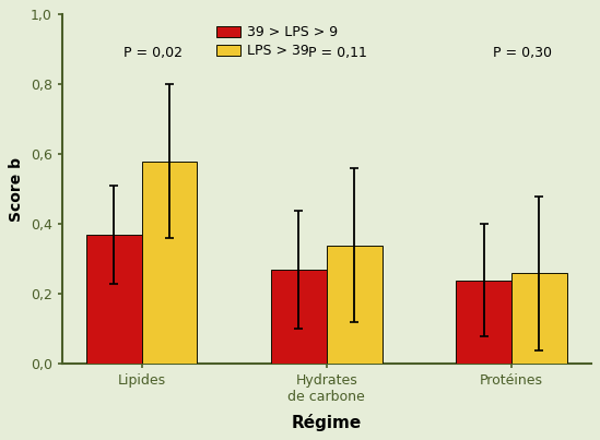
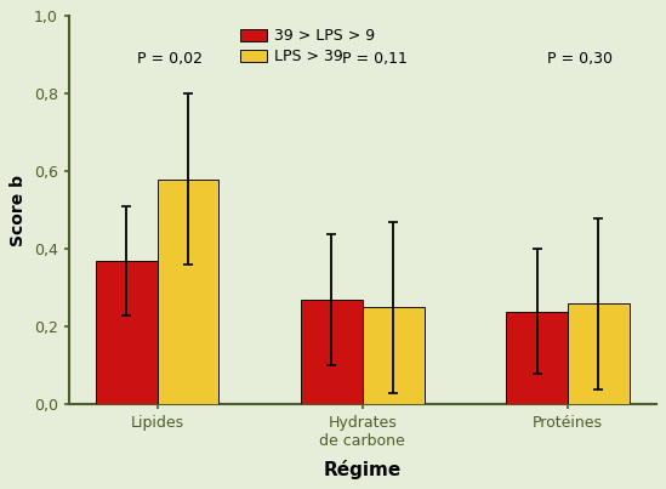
LPS > 39/Hydrates de carbone: 0,34 -> 0,25
